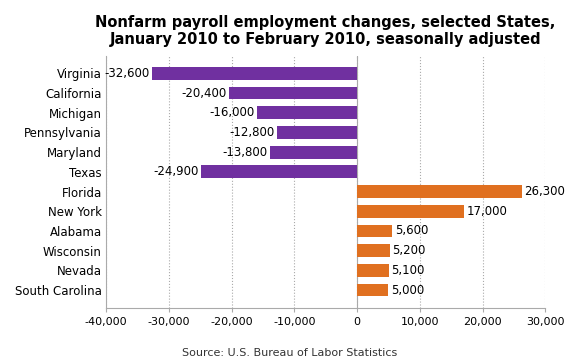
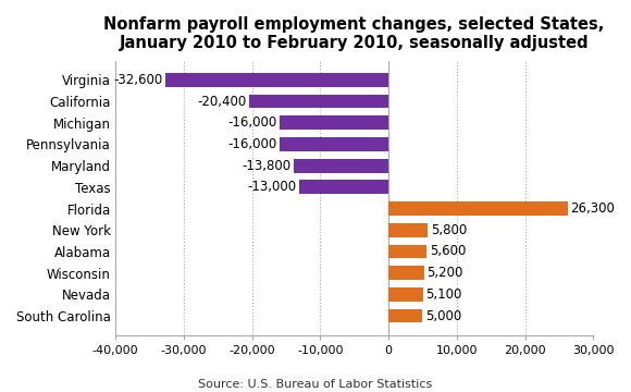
Pennsylvania: -12,800 -> -16,000
Texas: -24,900 -> -13,000
New York: 17,000 -> 5,800
